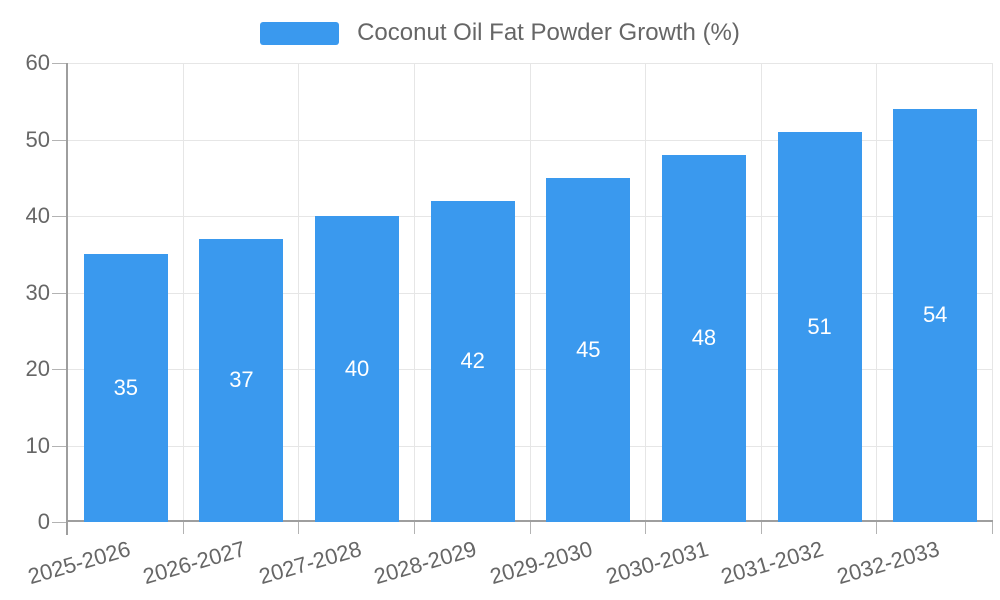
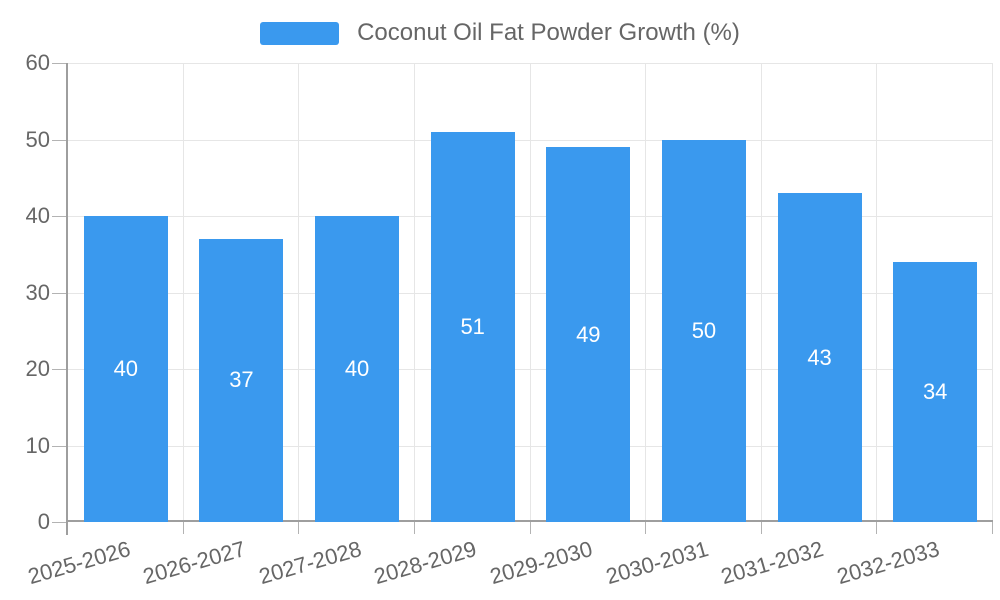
2025-2026: 35 -> 40
2028-2029: 42 -> 51
2029-2030: 45 -> 49
2030-2031: 48 -> 50
2031-2032: 51 -> 43
2032-2033: 54 -> 34
